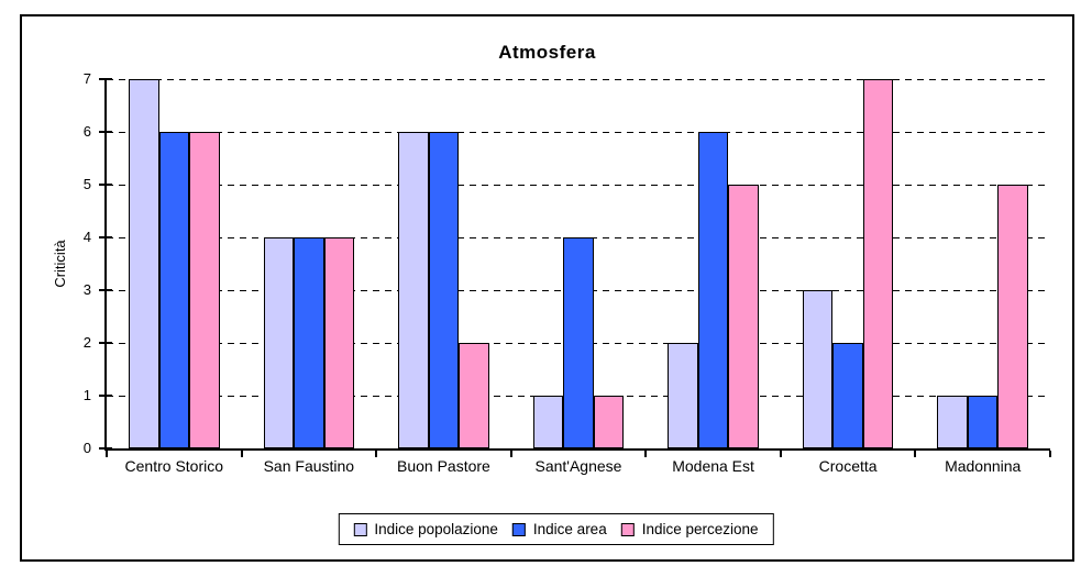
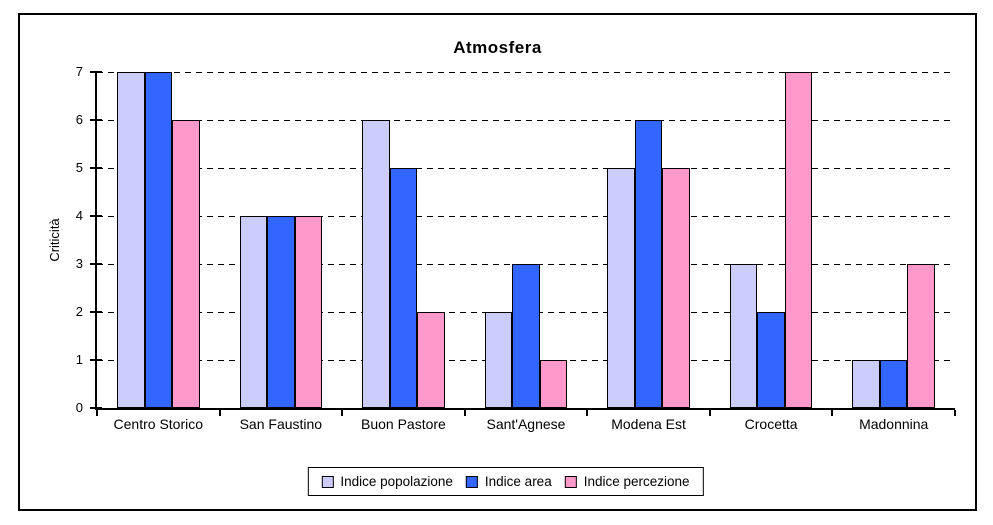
Indice area/Centro Storico: 6 -> 7
Indice area/Buon Pastore: 6 -> 5
Indice popolazione/Sant'Agnese: 1 -> 2
Indice area/Sant'Agnese: 4 -> 3
Indice popolazione/Modena Est: 2 -> 5
Indice percezione/Madonnina: 5 -> 3
